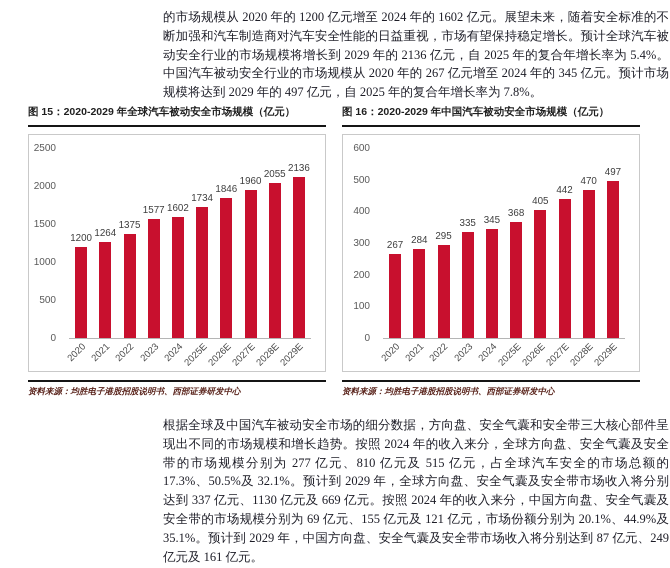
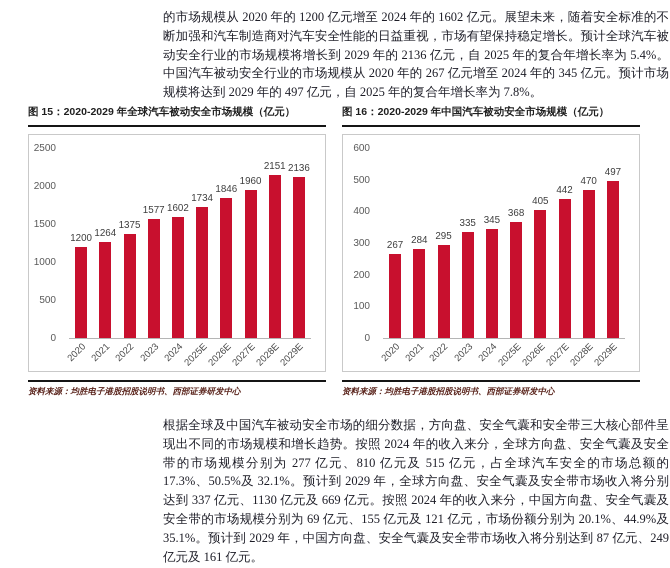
图 15：2020-2029 年全球汽车被动安全市场规模（亿元）/2028E: 2055 -> 2151
